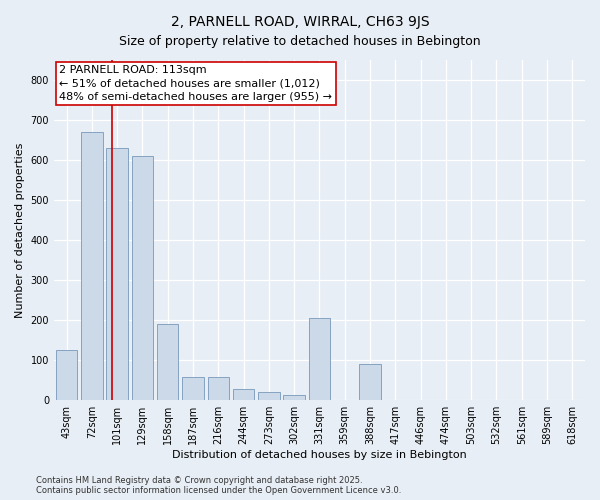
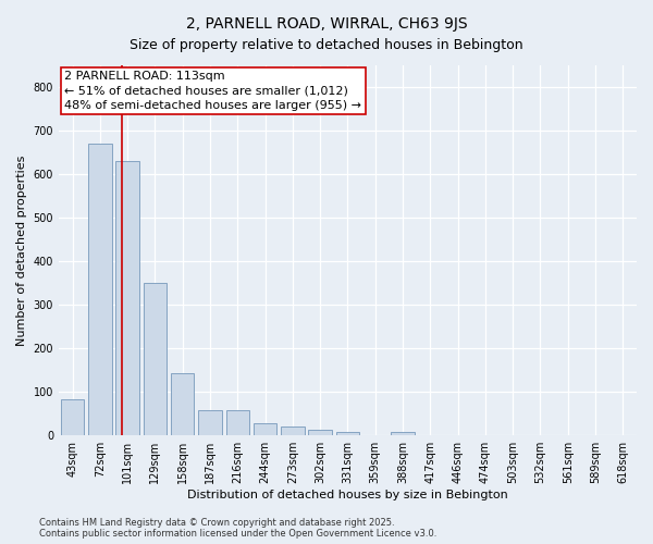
43sqm: 125 -> 83
129sqm: 610 -> 350
158sqm: 190 -> 143
331sqm: 205 -> 7
388sqm: 90 -> 7
